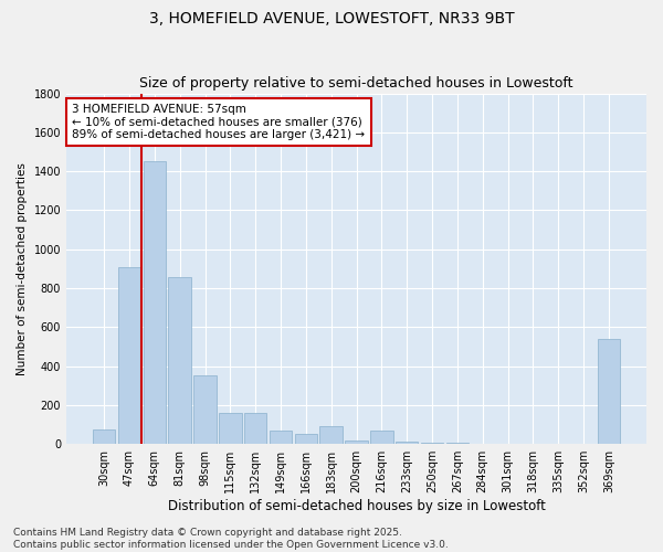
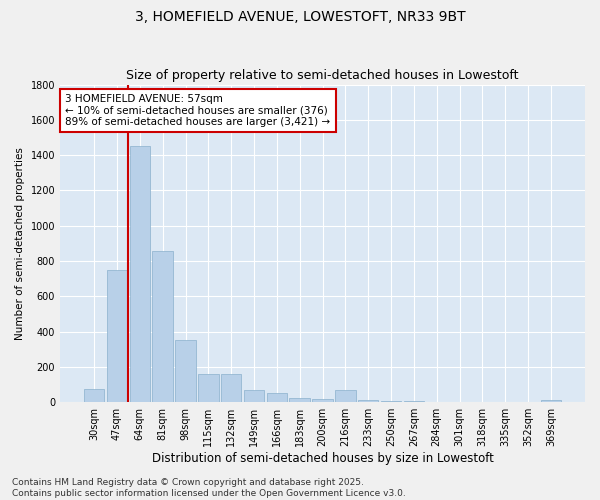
47sqm: 910 -> 750
183sqm: 90 -> 20
369sqm: 540 -> 20
